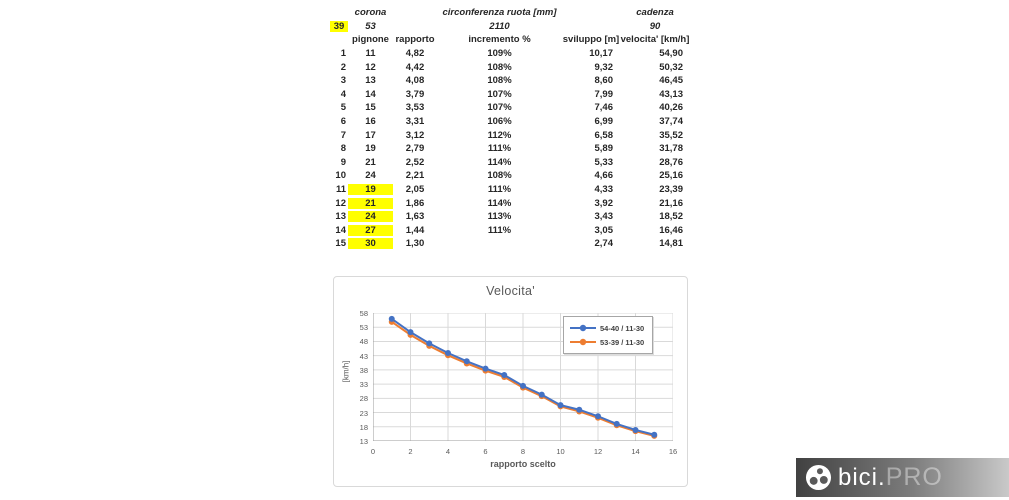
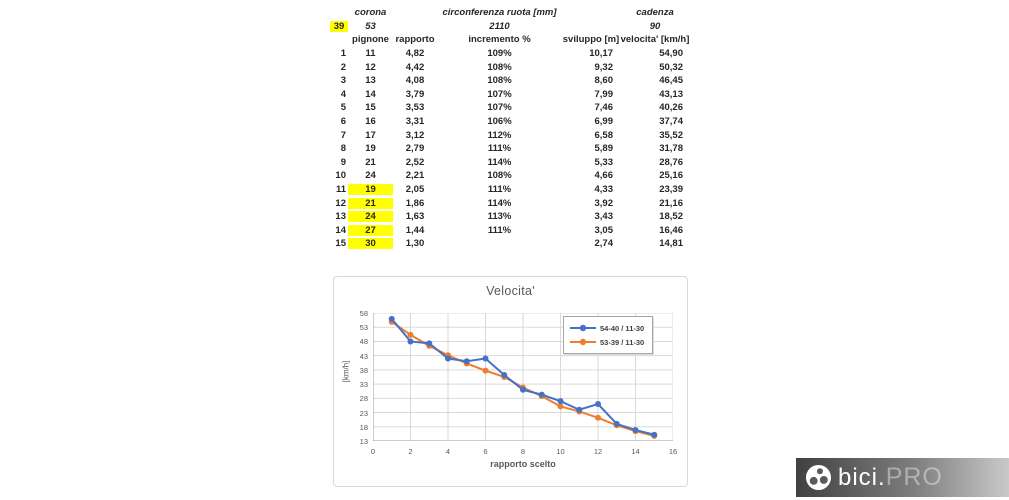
54-40 / 11-30/2: 51 -> 48
54-40 / 11-30/4: 44 -> 42
54-40 / 11-30/6: 38 -> 42
54-40 / 11-30/8: 32 -> 31
54-40 / 11-30/10: 26 -> 27
54-40 / 11-30/12: 22 -> 26
